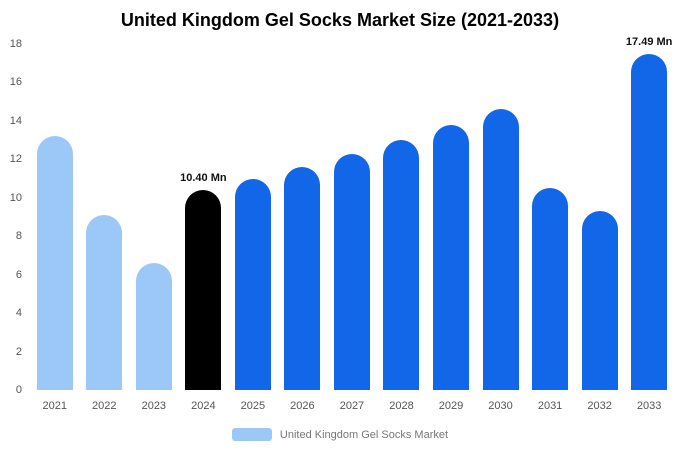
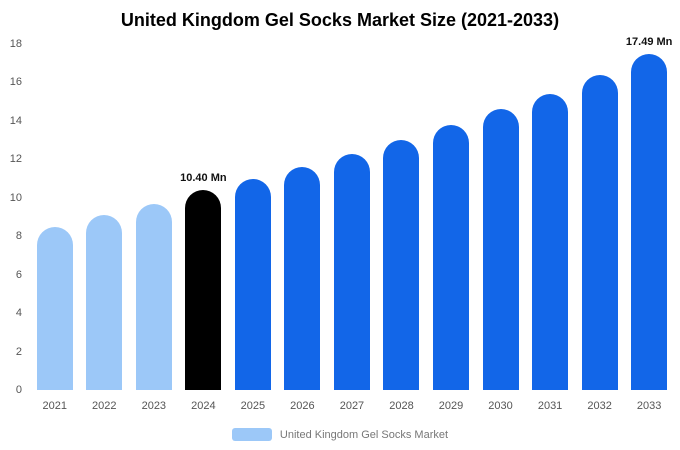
2021: 13.2 -> 8.5
2023: 6.6 -> 9.7
2031: 10.5 -> 15.4
2032: 9.3 -> 16.4
